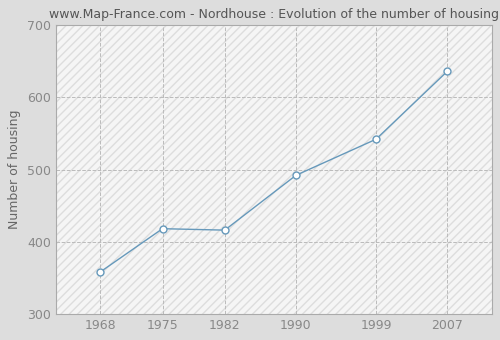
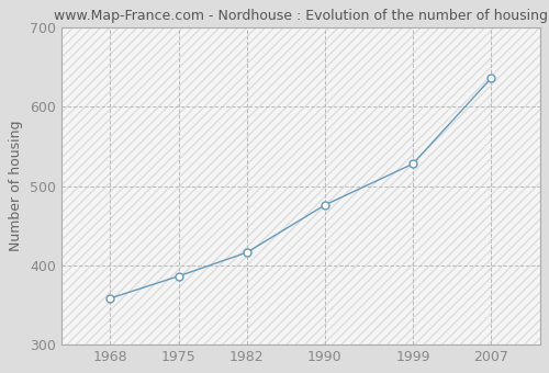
1975: 418 -> 386
1990: 492 -> 476
1999: 542 -> 528
